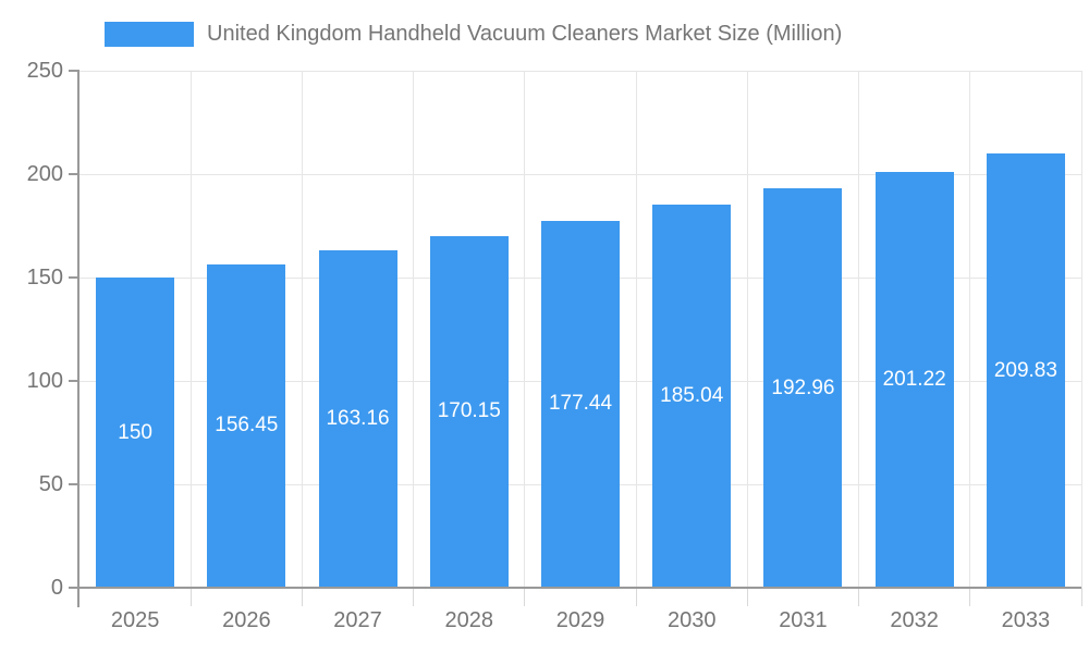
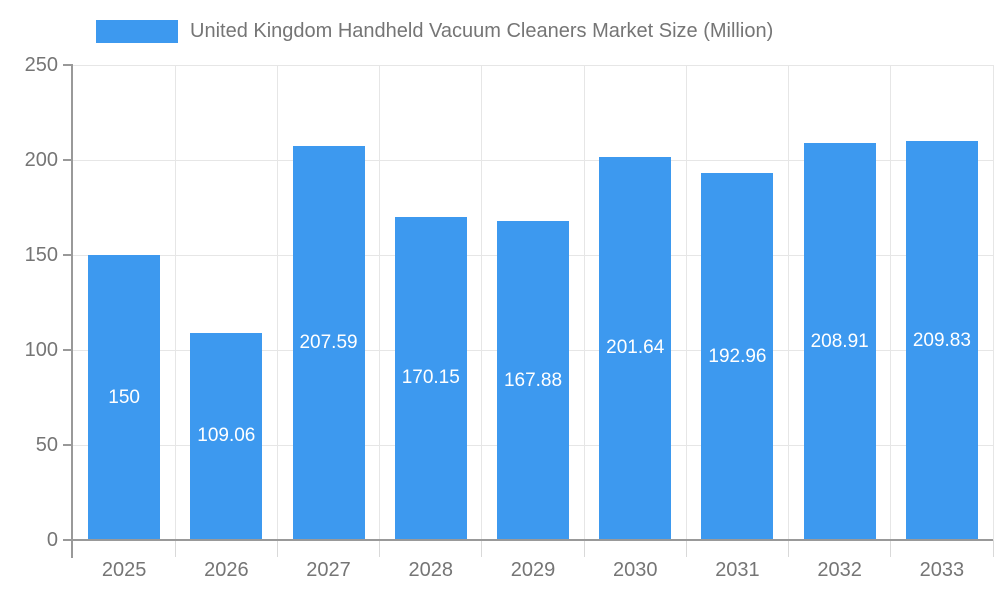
2026: 156.45 -> 109.06
2027: 163.16 -> 207.59
2029: 177.44 -> 167.88
2030: 185.04 -> 201.64
2032: 201.22 -> 208.91
